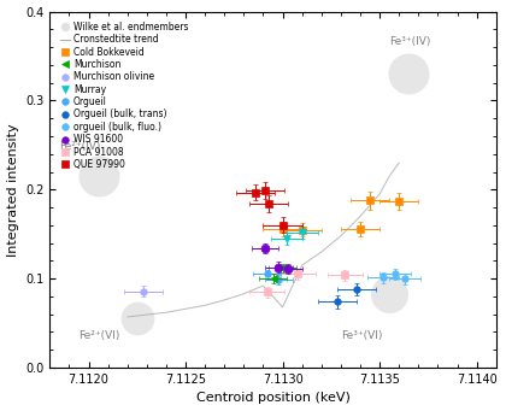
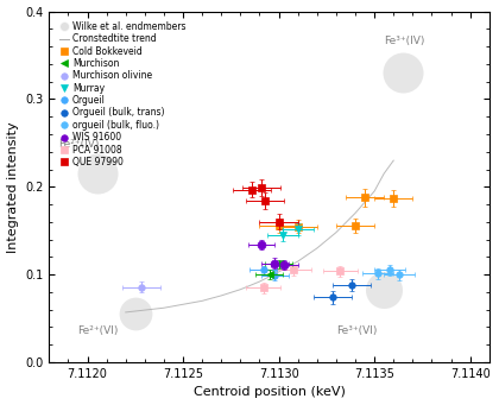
Cronstedtite trend/7.1130: 0.068 -> 0.103
